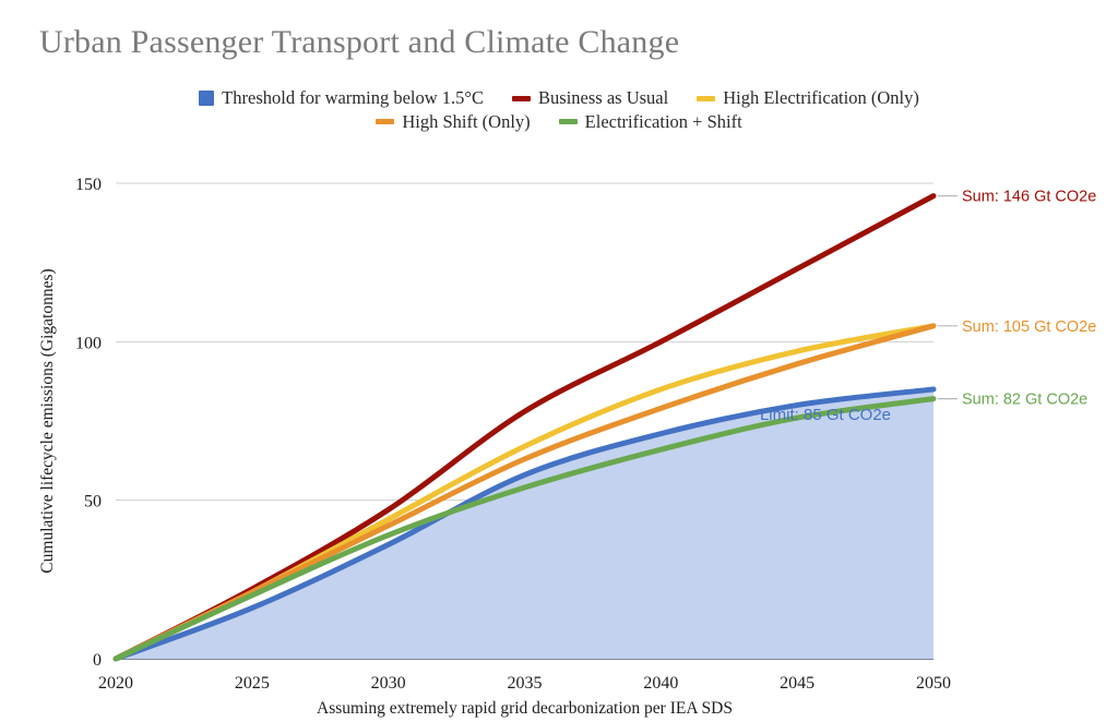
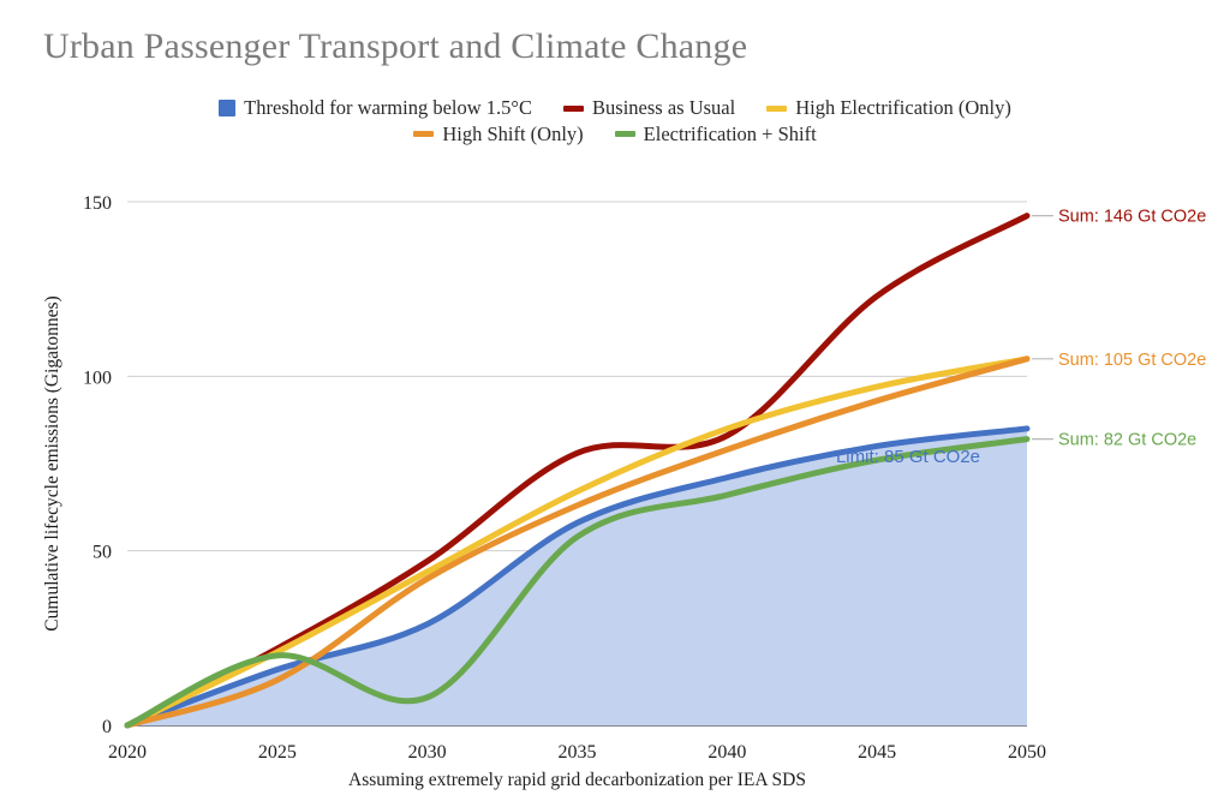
High Shift (Only)/2025: 21 -> 13
Threshold for warming below 1.5°C/2030: 36 -> 29
Electrification + Shift/2030: 39 -> 8
Business as Usual/2040: 100 -> 83
